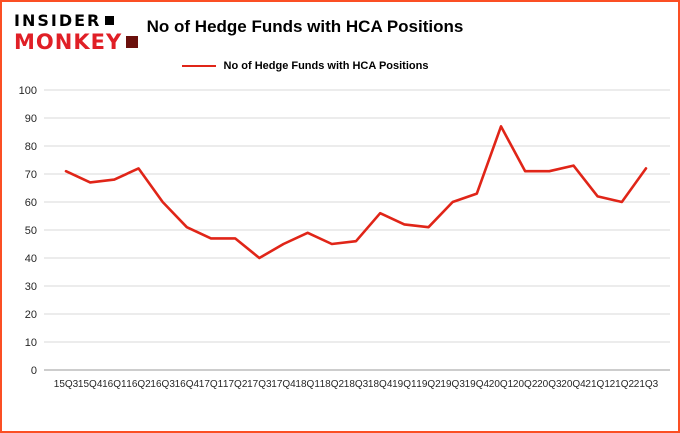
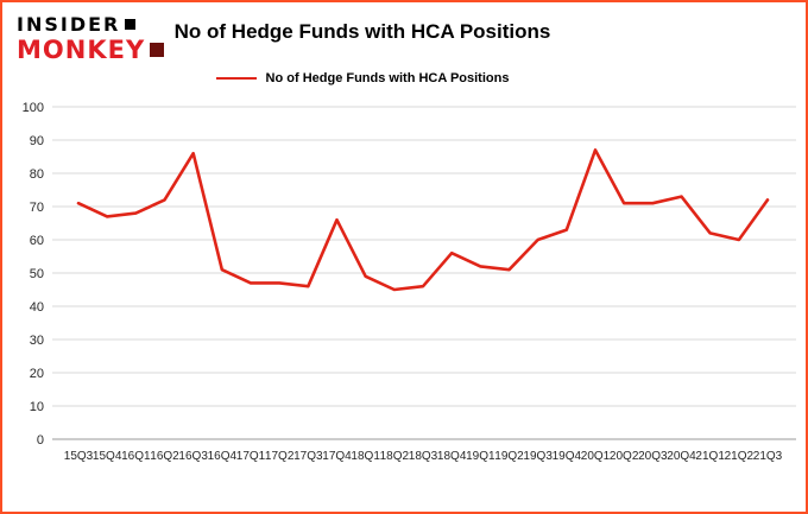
16Q3: 60 -> 86
17Q3: 40 -> 46
17Q4: 45 -> 66
